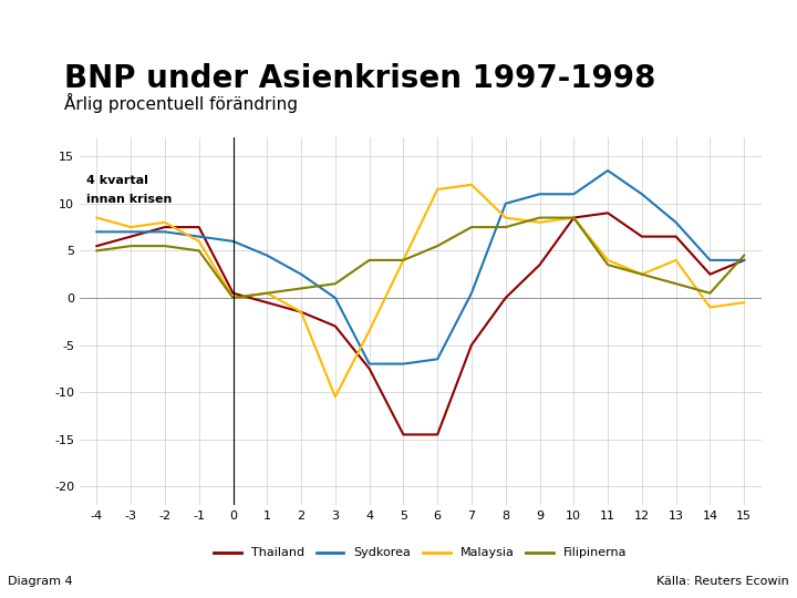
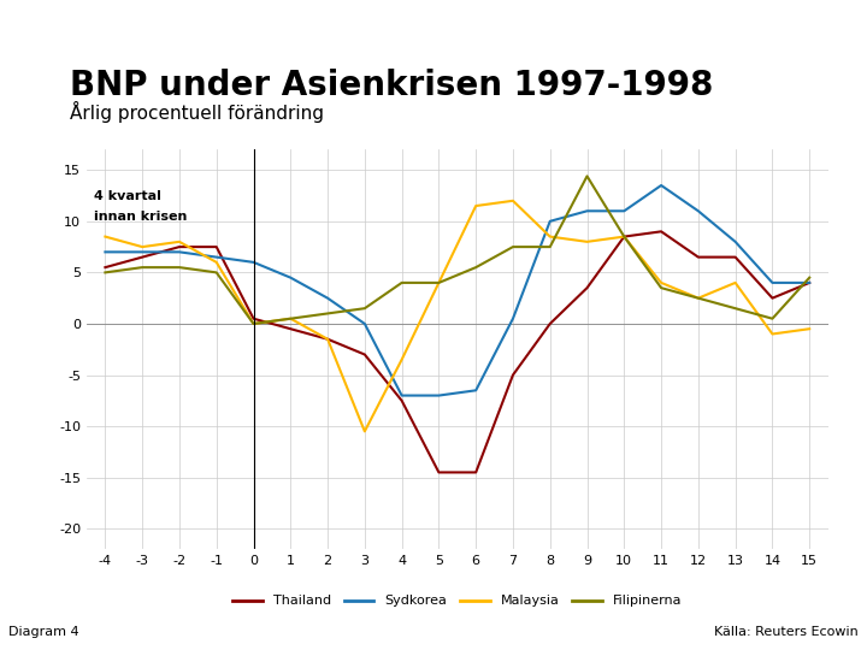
Filipinerna/9: 8.5 -> 14.4
